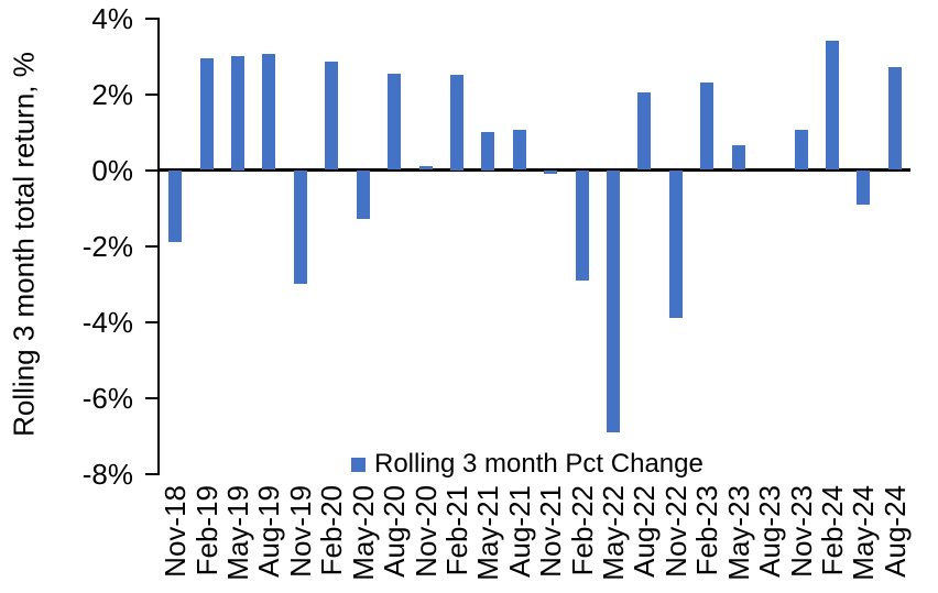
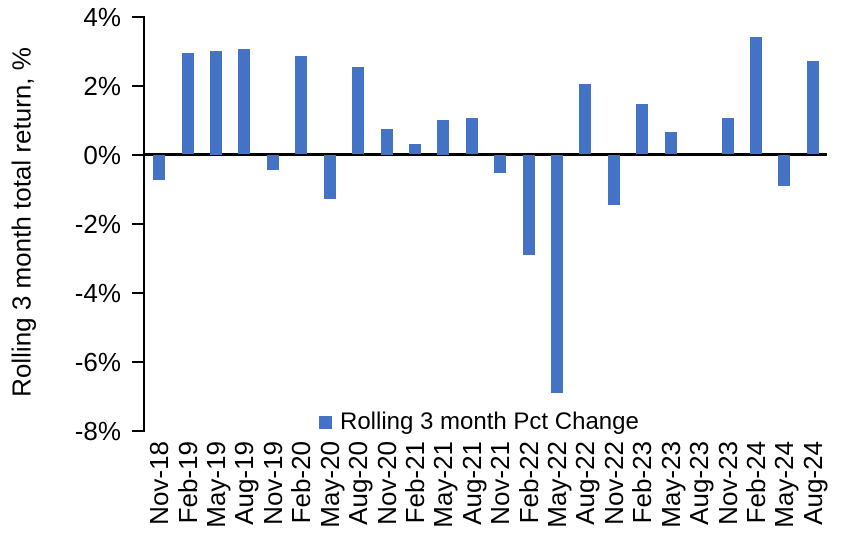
Nov-18: -1.9% -> -0.8%
Nov-19: -3.0% -> -0.5%
Nov-20: 0.1% -> 0.8%
Feb-21: 2.5% -> 0.3%
Nov-21: -0.1% -> -0.6%
Nov-22: -3.9% -> -1.4%
Feb-23: 2.3% -> 1.4%
